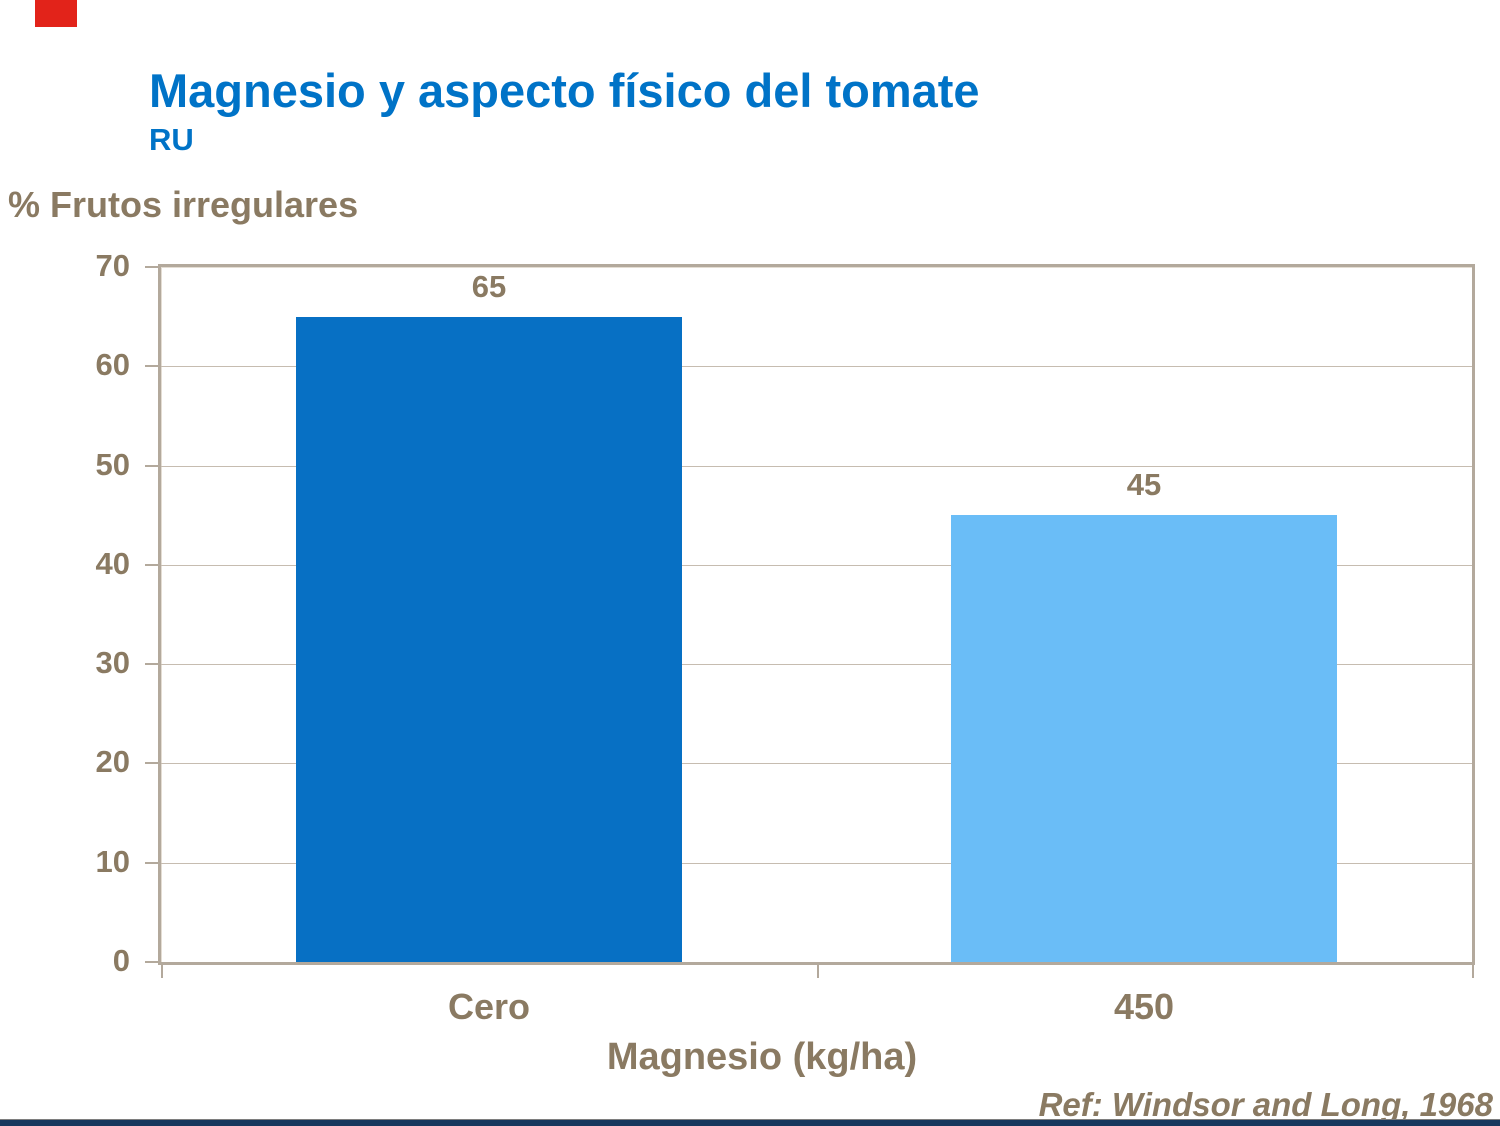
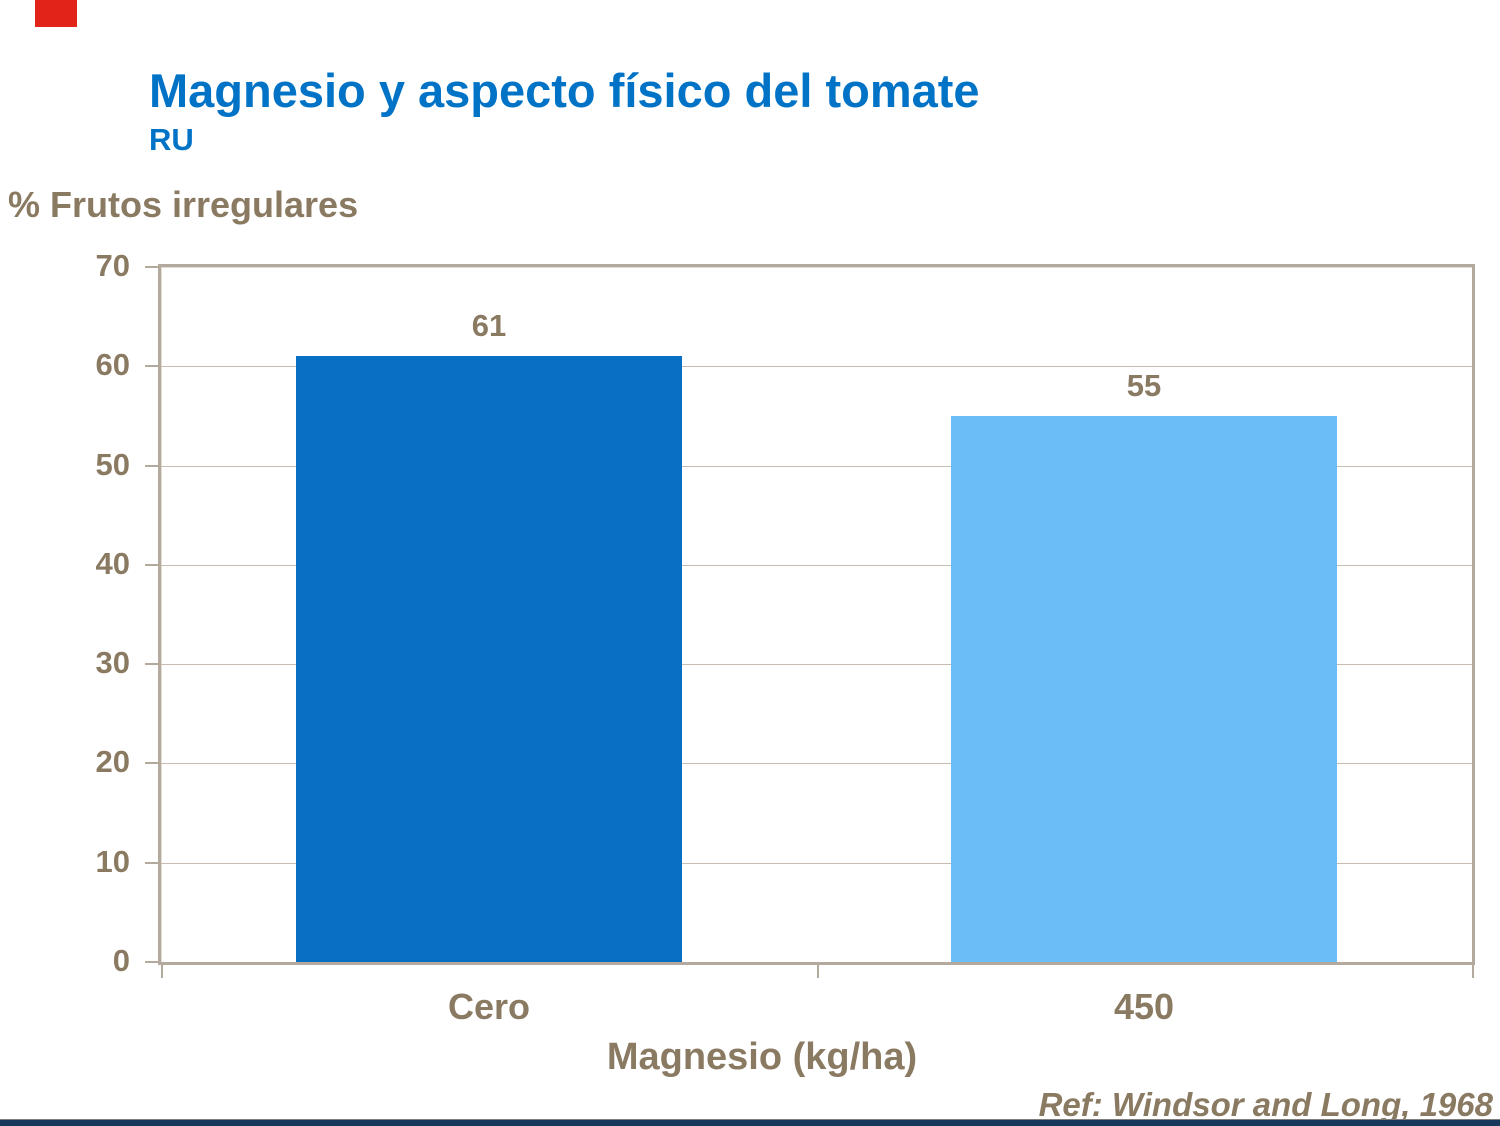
Cero: 65 -> 61
450: 45 -> 55
